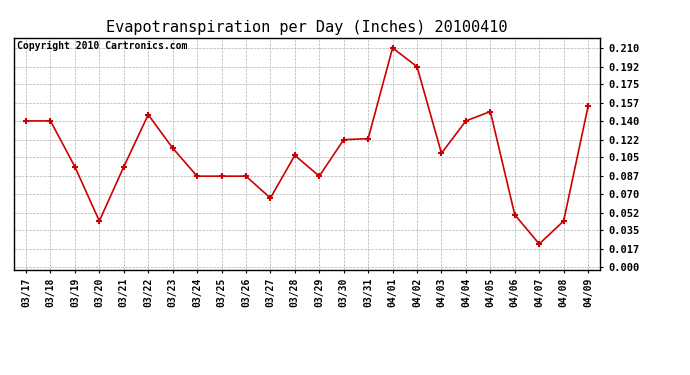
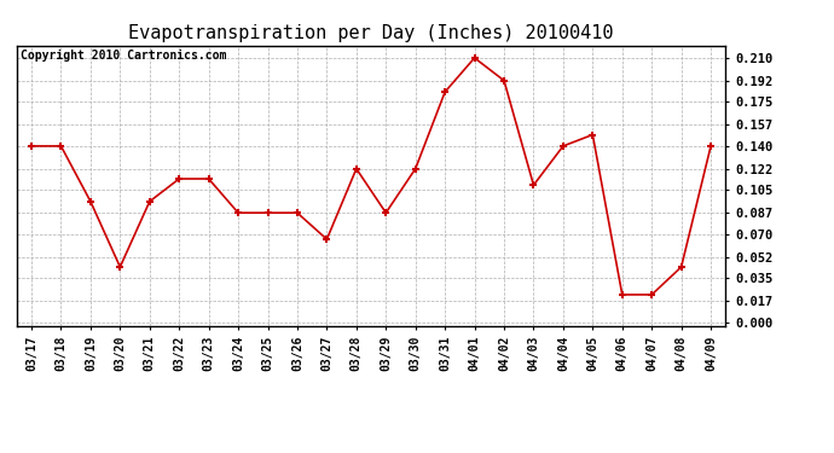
03/22: 0.146 -> 0.114
03/28: 0.107 -> 0.122
03/31: 0.123 -> 0.183
04/06: 0.050 -> 0.022
04/09: 0.154 -> 0.140
